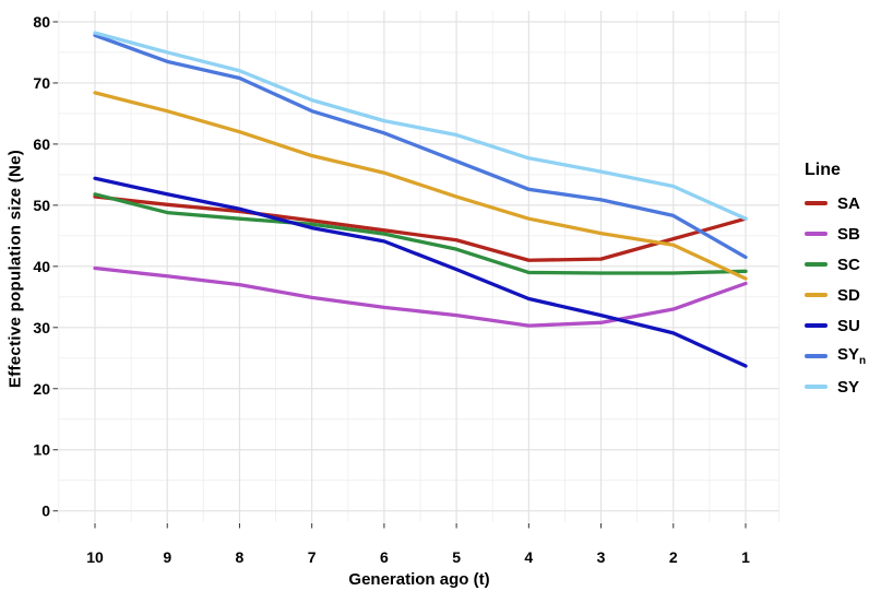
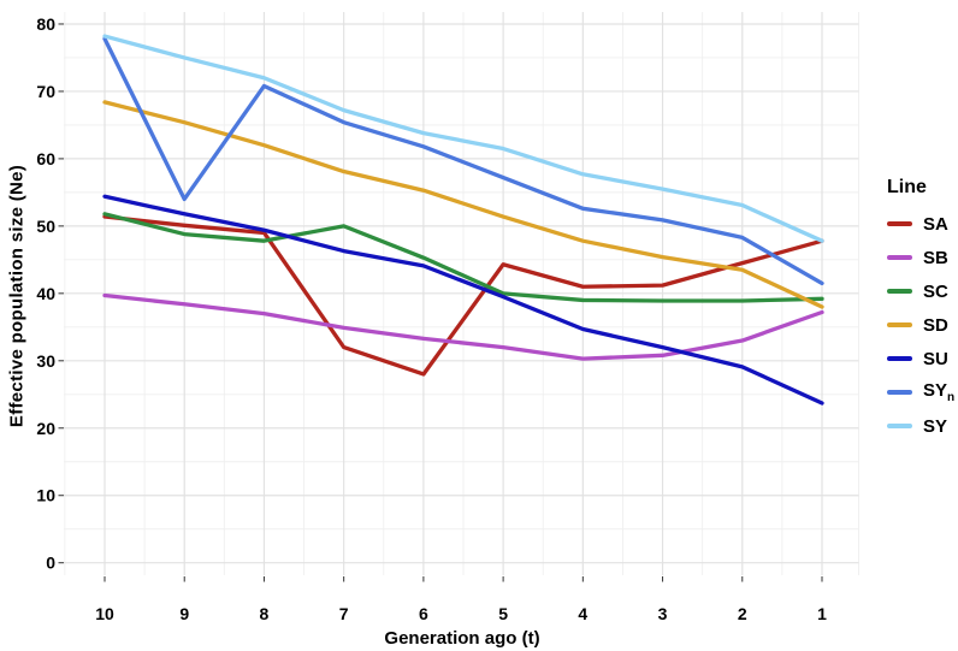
SYn/9: 74 -> 54
SA/7: 48 -> 32
SC/7: 47 -> 50
SA/6: 46 -> 28
SC/5: 43 -> 40
